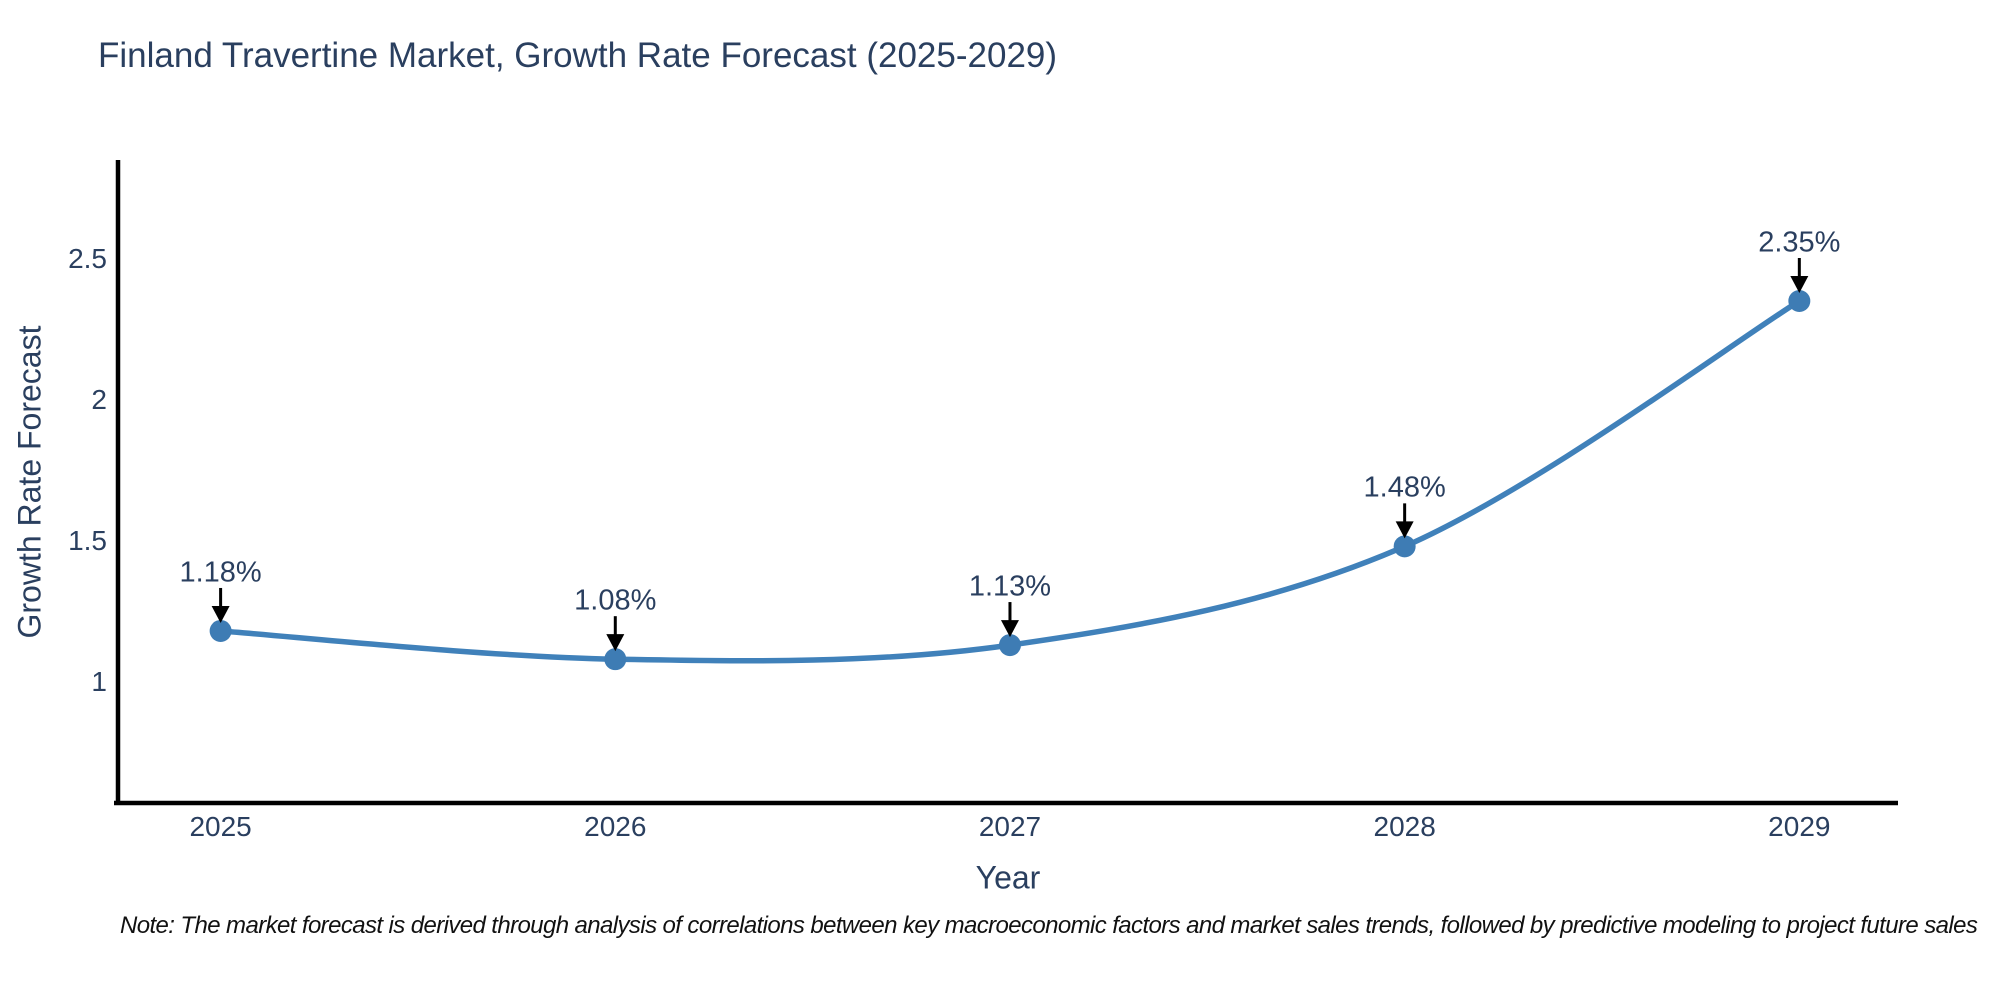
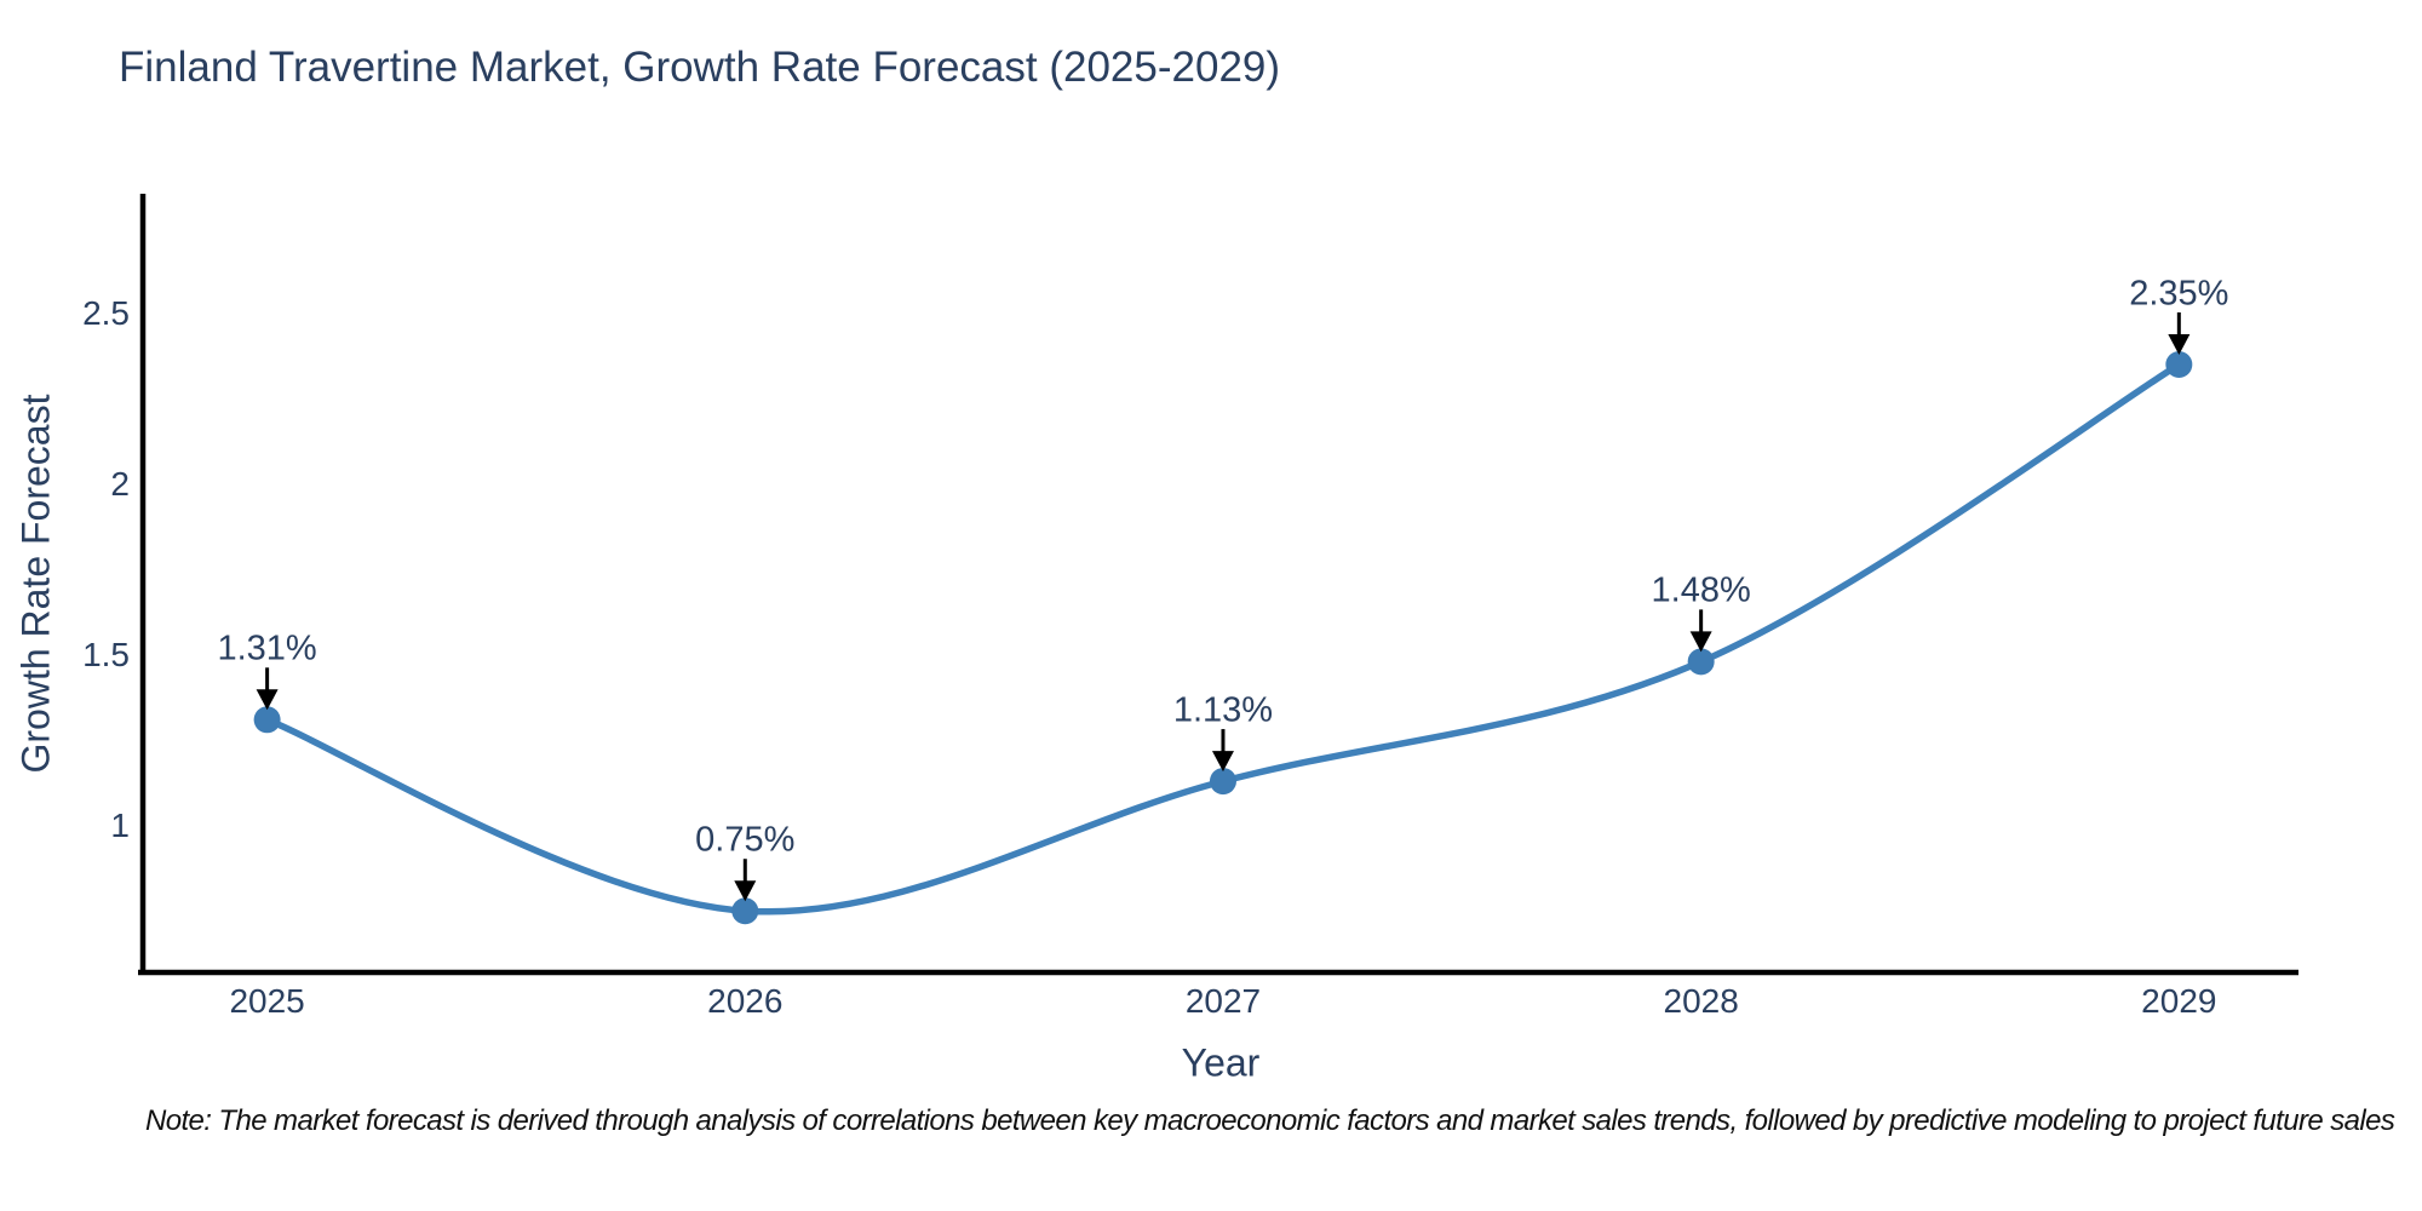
2025: 1.18% -> 1.31%
2026: 1.08% -> 0.75%
